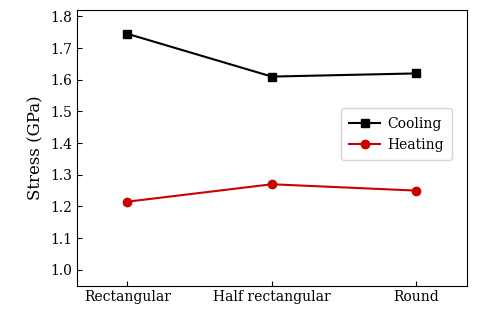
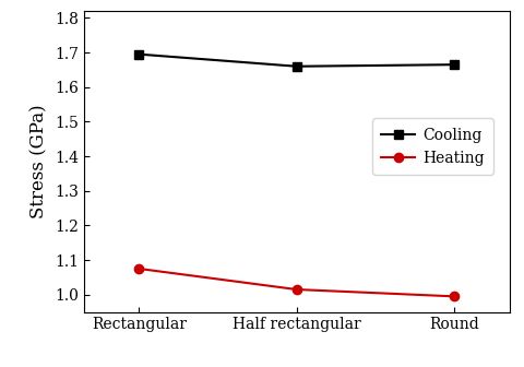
Cooling/Rectangular: 1.745 -> 1.695
Heating/Rectangular: 1.215 -> 1.075
Cooling/Half rectangular: 1.610 -> 1.660
Heating/Half rectangular: 1.270 -> 1.015
Cooling/Round: 1.620 -> 1.665
Heating/Round: 1.250 -> 0.995
